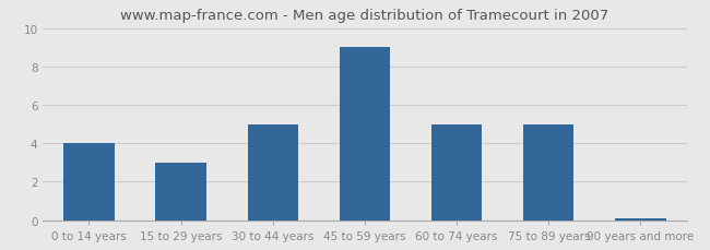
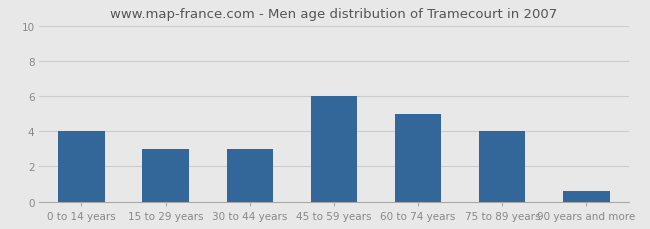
30 to 44 years: 5.0 -> 3.0
45 to 59 years: 9.0 -> 6.0
75 to 89 years: 5.0 -> 4.0
90 years and more: 0.1 -> 0.6
